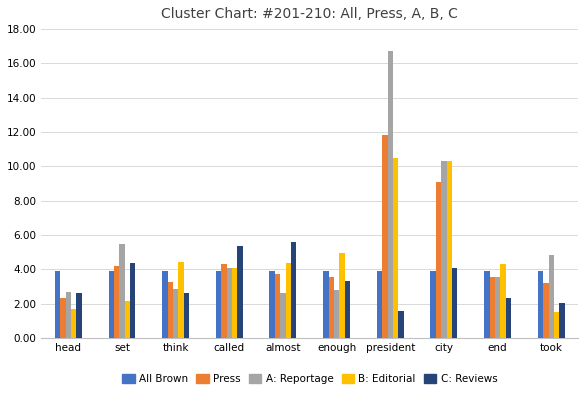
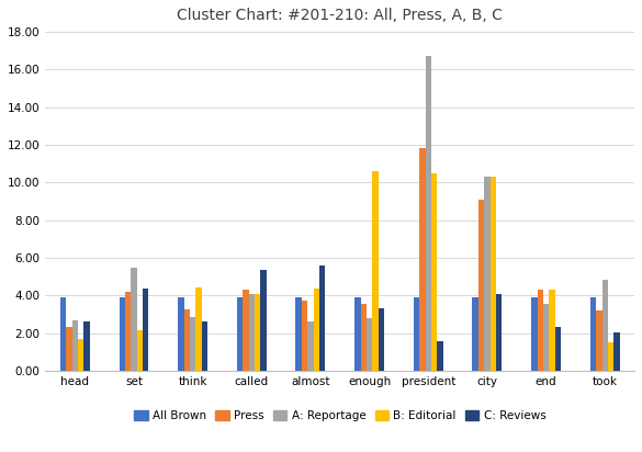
B: Editorial/enough: 5.0 -> 10.6
Press/end: 3.5 -> 4.3
